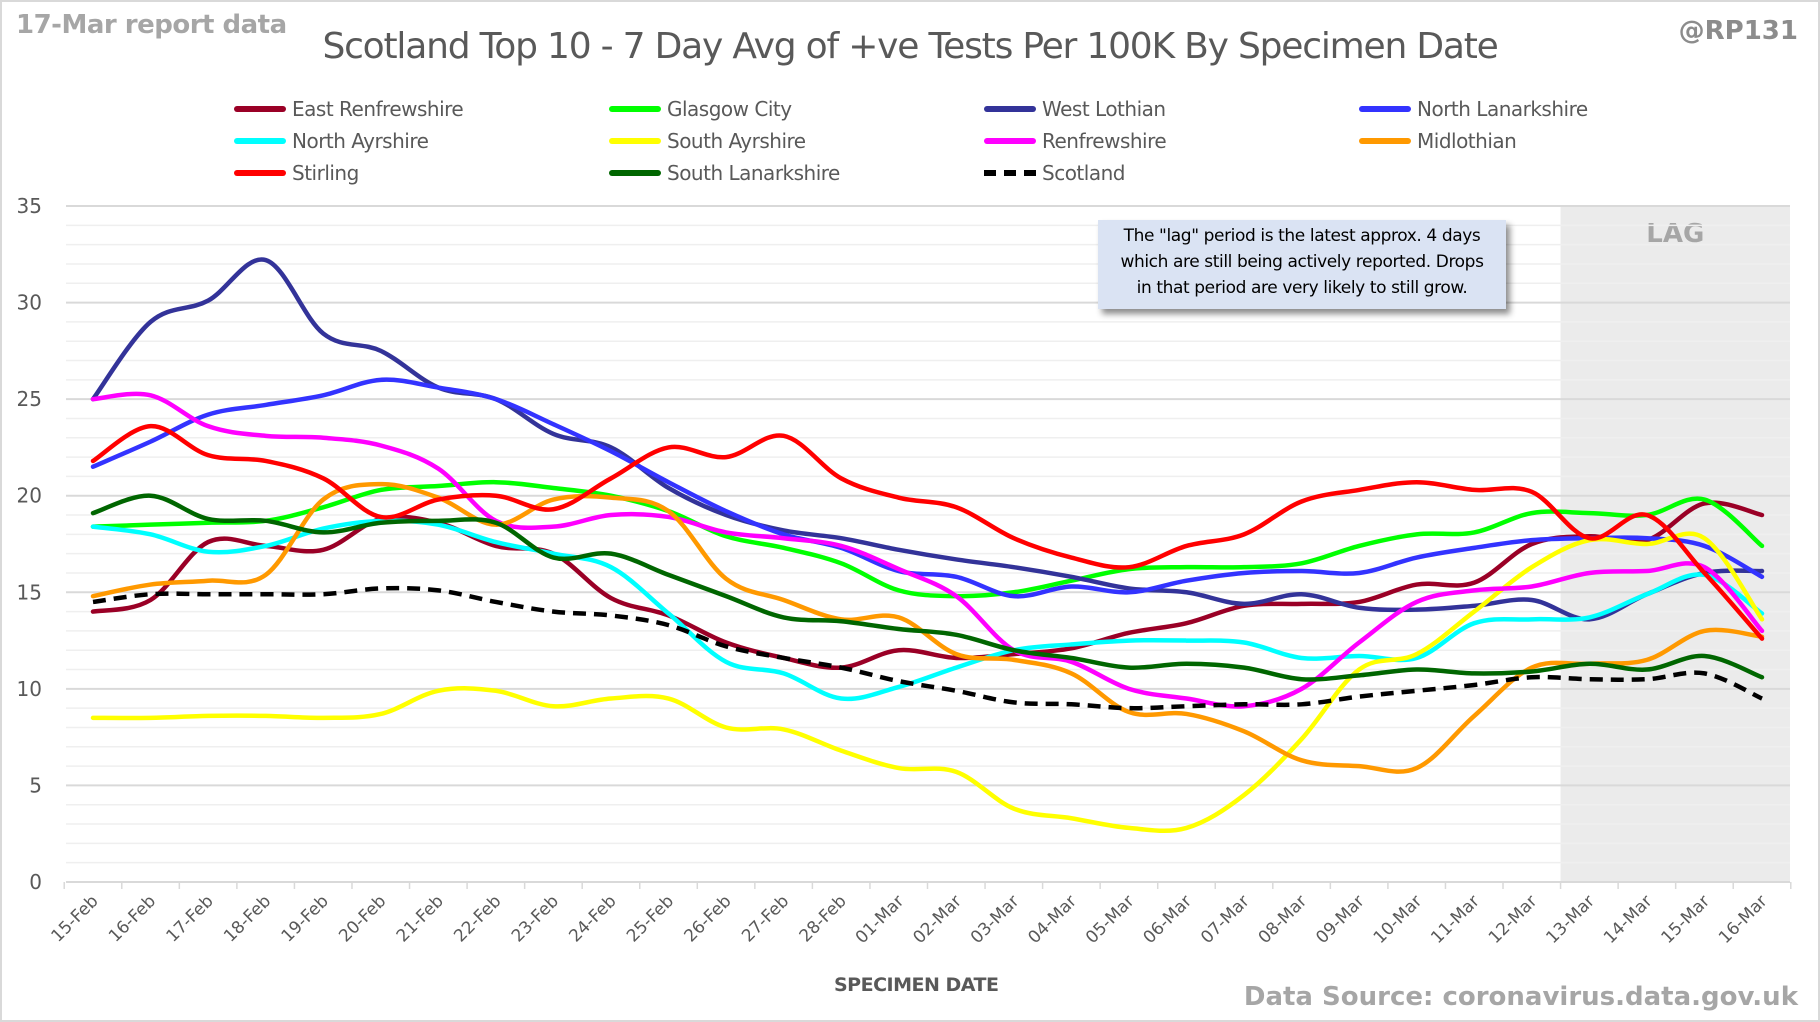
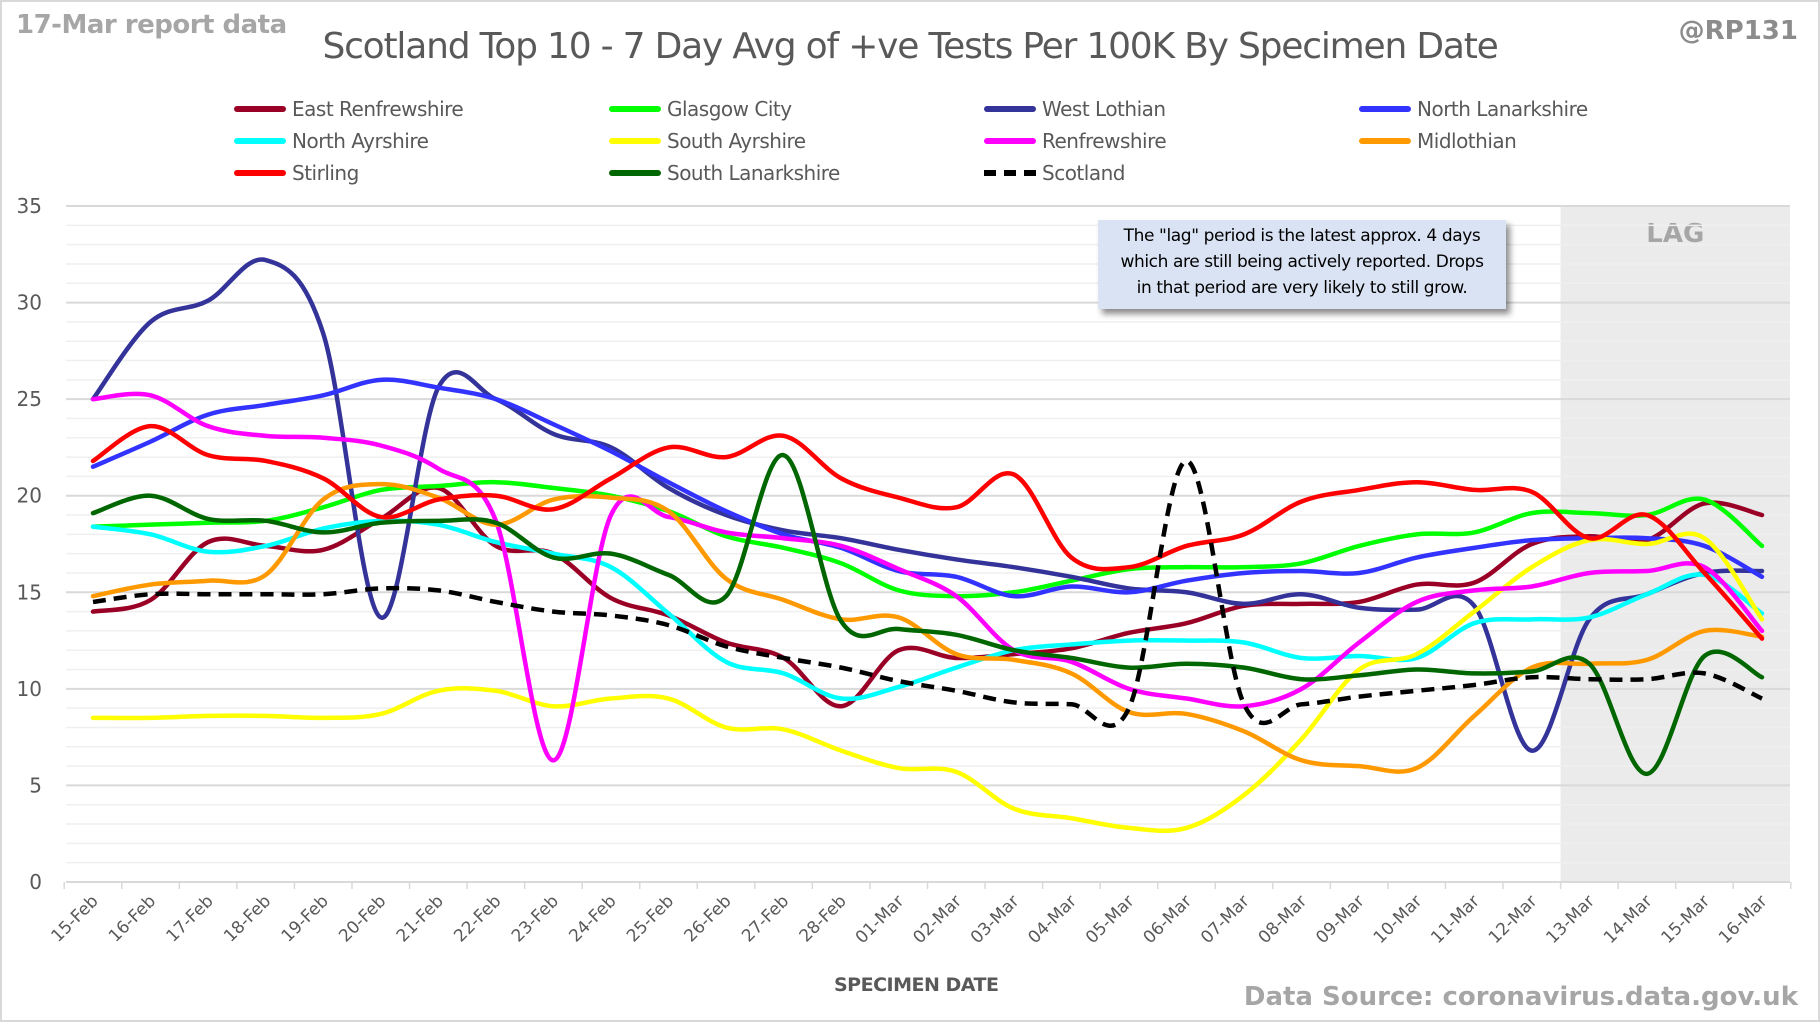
West Lothian/20-Feb: 27.5 -> 13.7
East Renfrewshire/21-Feb: 18.6 -> 20.4
Renfrewshire/23-Feb: 18.4 -> 6.3
South Lanarkshire/27-Feb: 13.7 -> 22.1
East Renfrewshire/28-Feb: 11.1 -> 9.1
Stirling/03-Mar: 17.8 -> 21.1
Scotland/06-Mar: 9.1 -> 21.8
West Lothian/12-Mar: 14.6 -> 6.8
South Lanarkshire/14-Mar: 11.0 -> 5.6
